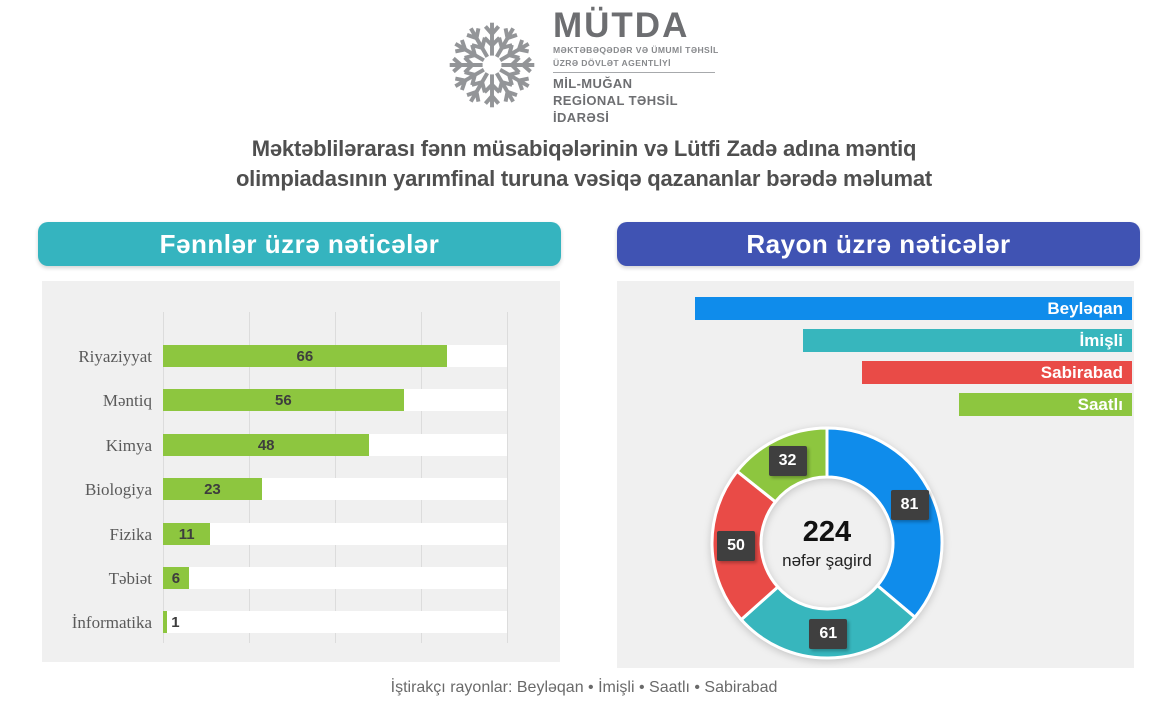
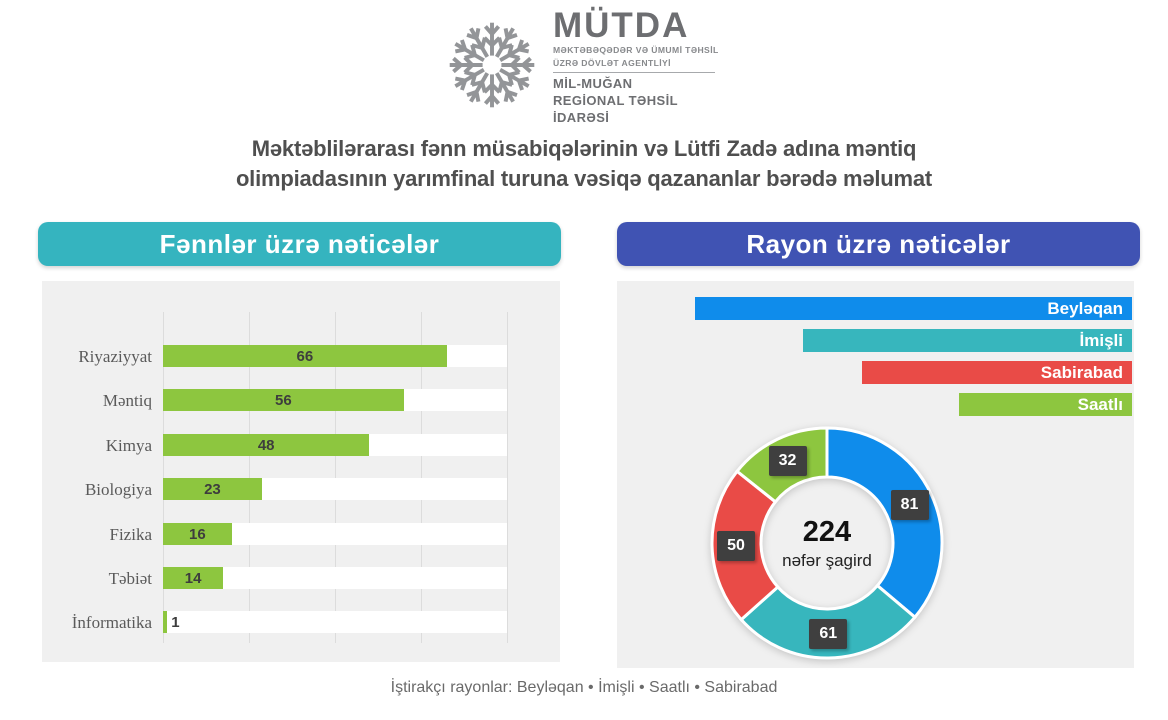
Fənnlər üzrə nəticələr/Fizika: 11 -> 16
Fənnlər üzrə nəticələr/Təbiət: 6 -> 14
